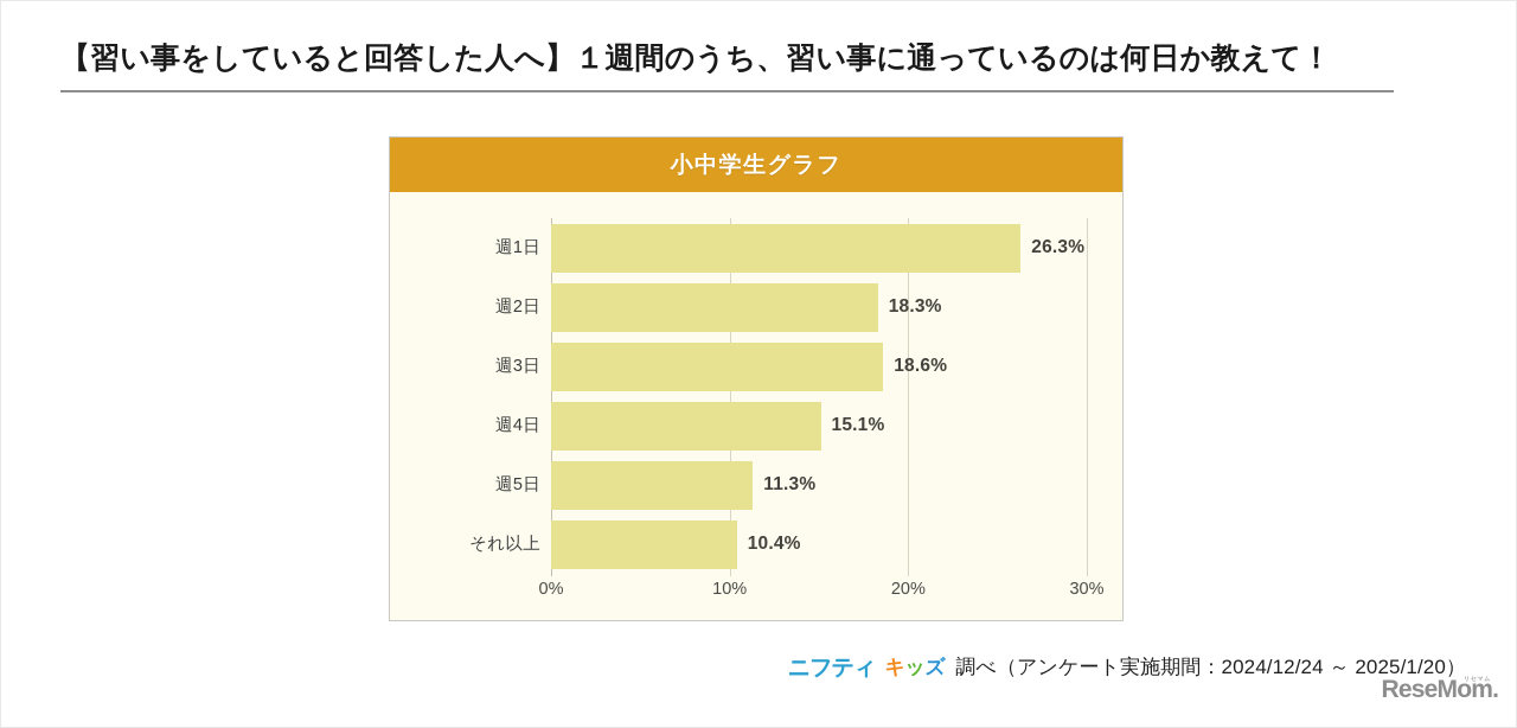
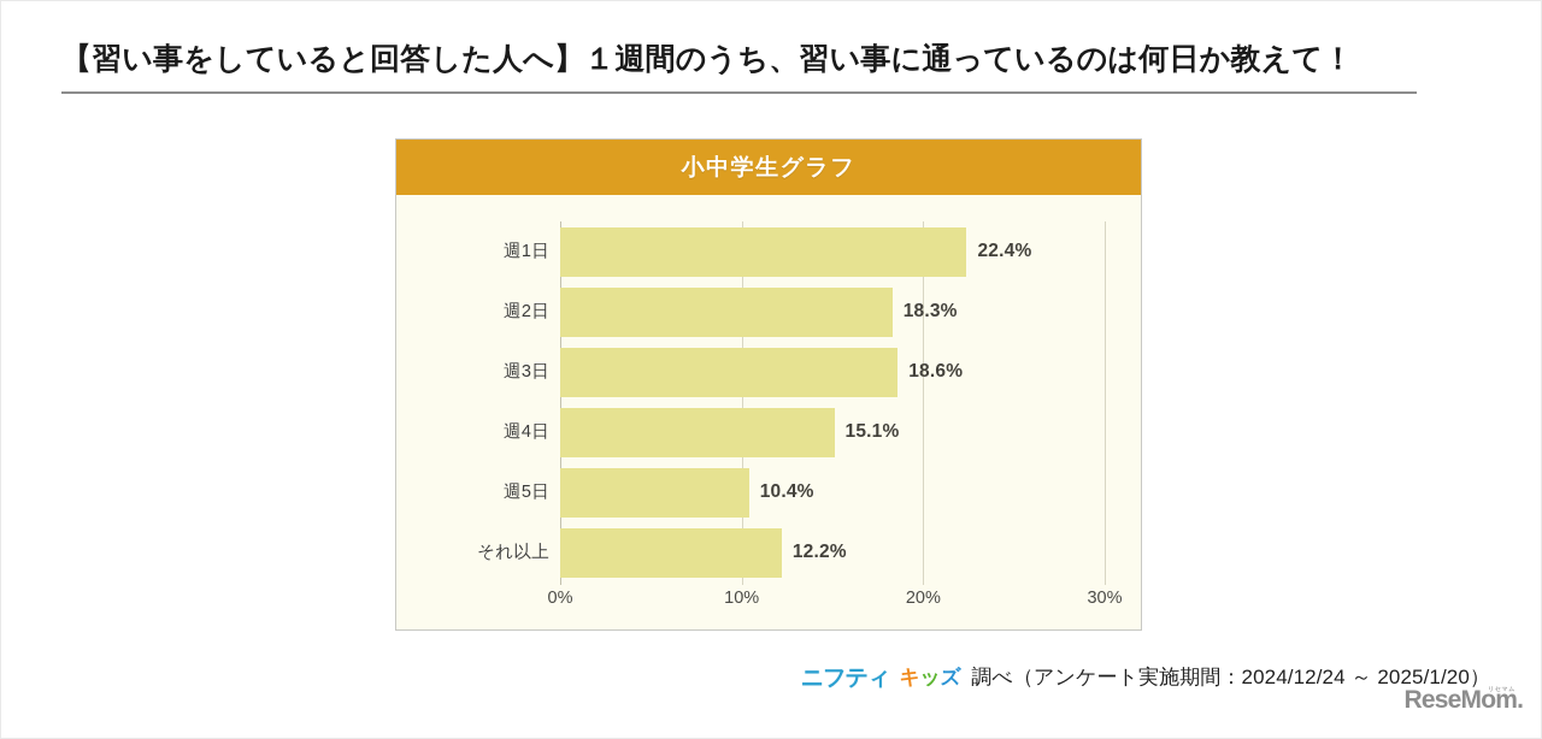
週1日: 26.3% -> 22.4%
週5日: 11.3% -> 10.4%
それ以上: 10.4% -> 12.2%
